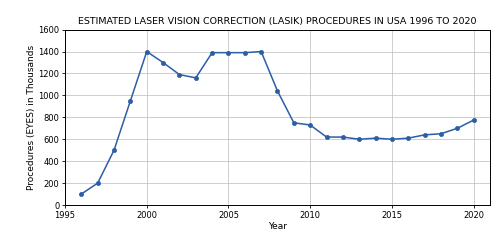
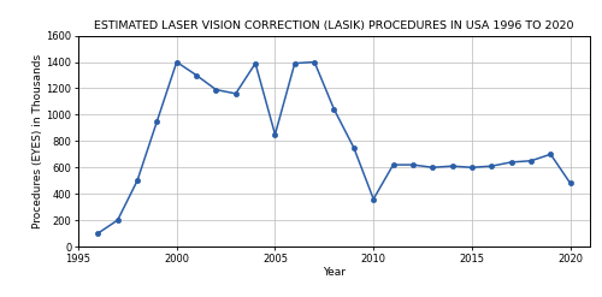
2005: 1390 -> 850
2010: 730 -> 360
2020: 780 -> 480
